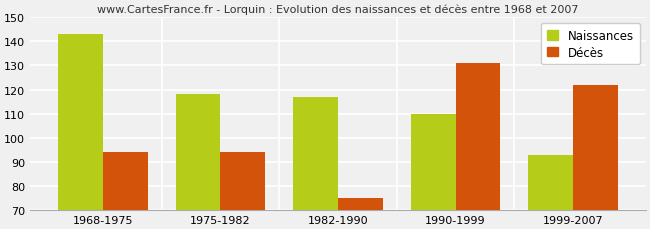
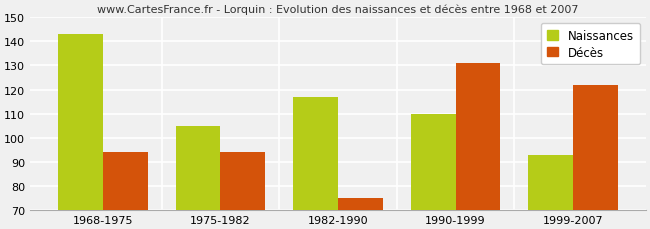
Naissances/1975-1982: 118 -> 105
